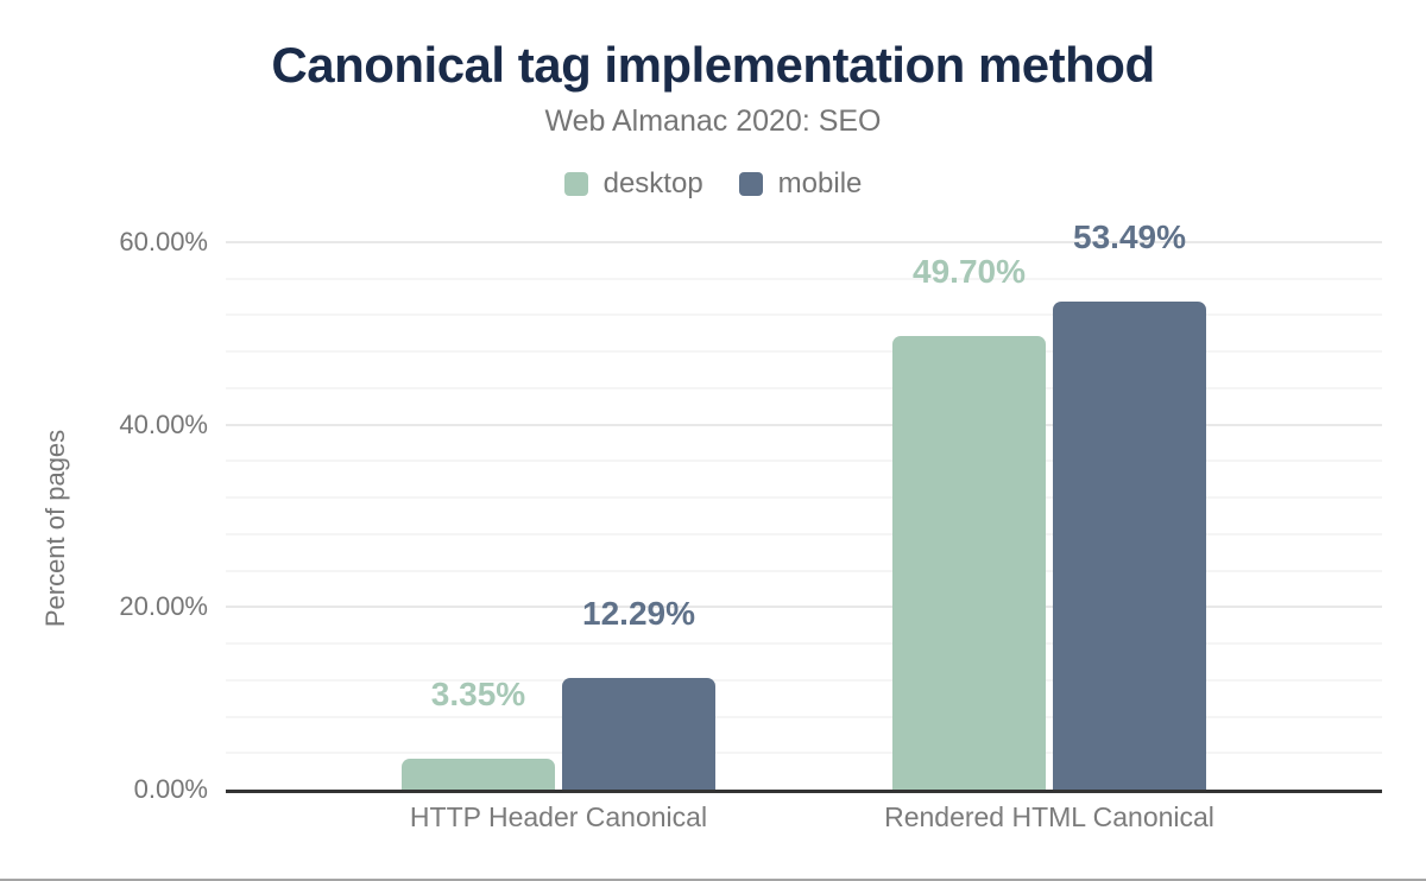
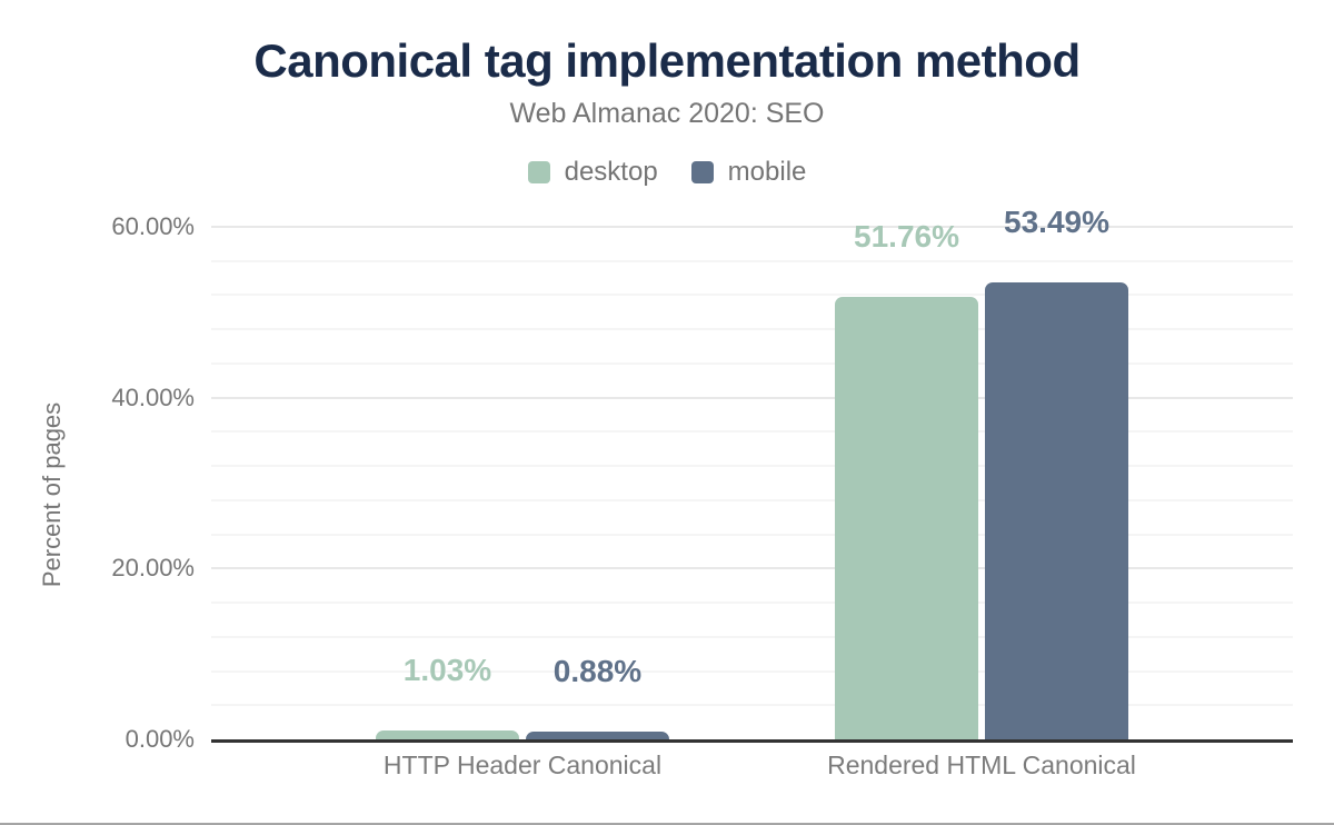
desktop/HTTP Header Canonical: 3.35% -> 1.03%
mobile/HTTP Header Canonical: 12.29% -> 0.88%
desktop/Rendered HTML Canonical: 49.70% -> 51.76%
